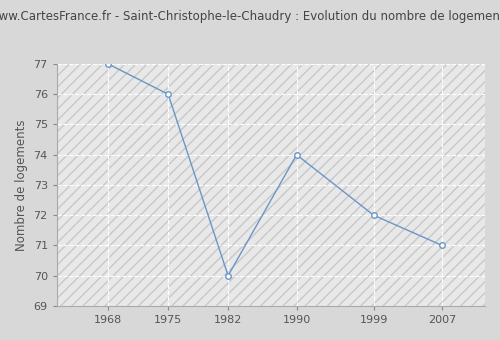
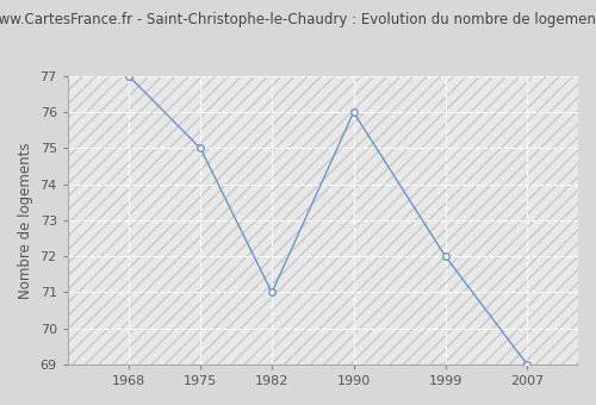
1975: 76 -> 75
1982: 70 -> 71
1990: 74 -> 76
2007: 71 -> 69
